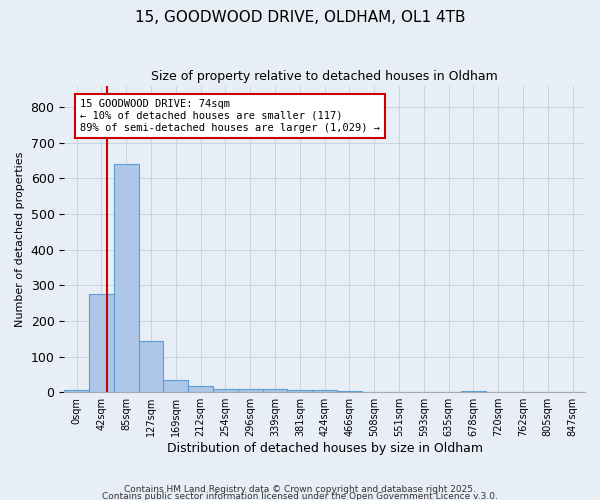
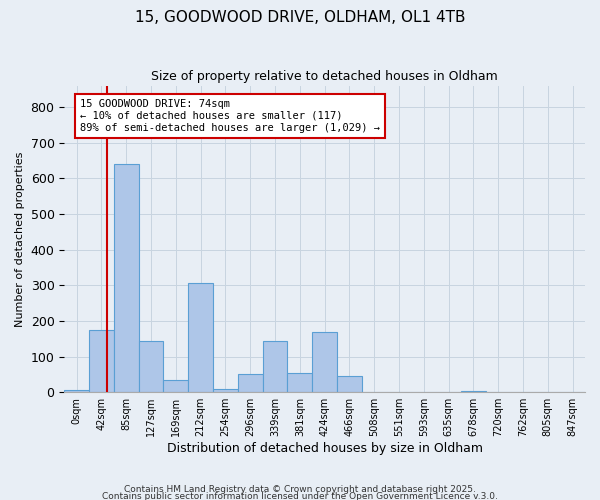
42sqm: 275 -> 175
212sqm: 18 -> 305
296sqm: 9 -> 50
339sqm: 8 -> 145
381sqm: 7 -> 55
424sqm: 5 -> 170
466sqm: 3 -> 45
